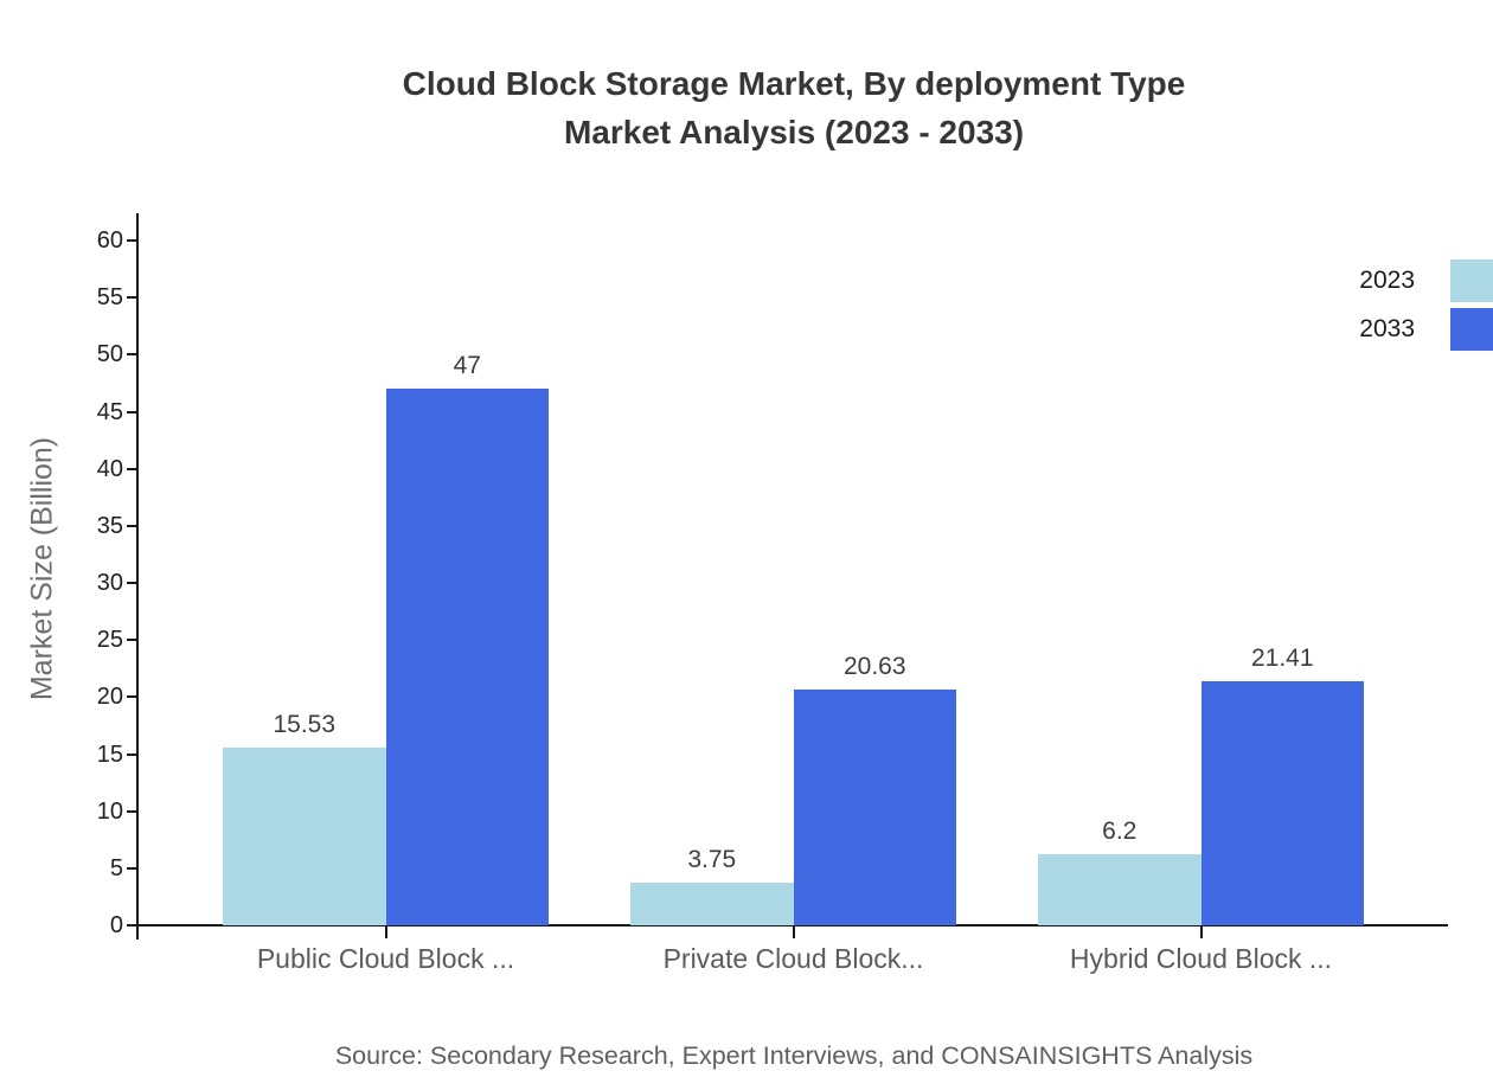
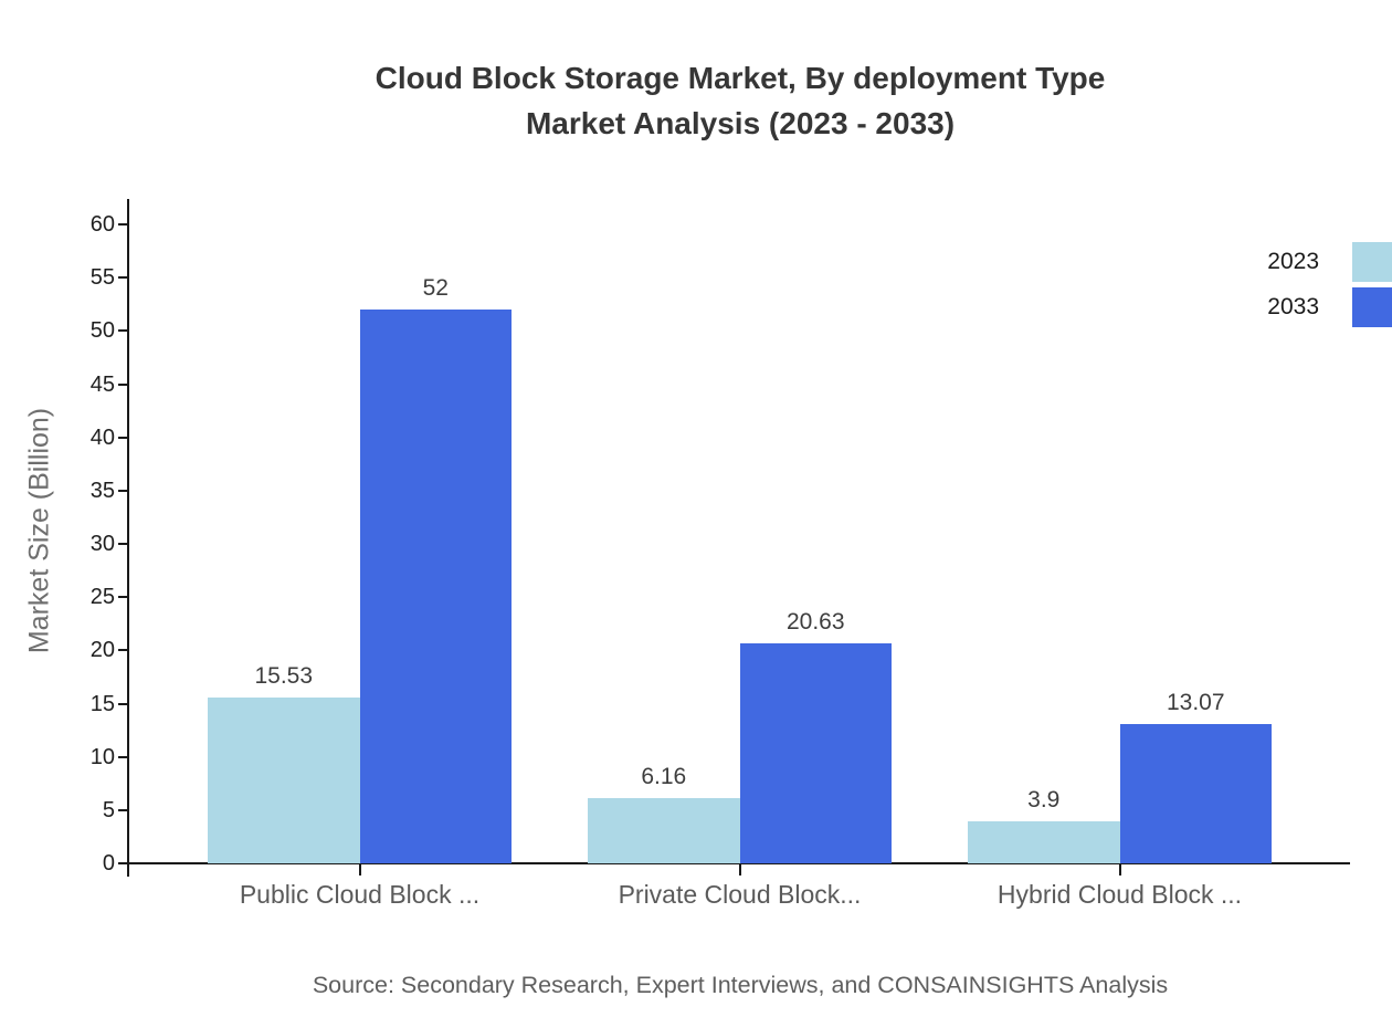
2033/Public Cloud Block ...: 47 -> 52
2023/Private Cloud Block...: 3.75 -> 6.16
2023/Hybrid Cloud Block ...: 6.2 -> 3.9
2033/Hybrid Cloud Block ...: 21.41 -> 13.07
